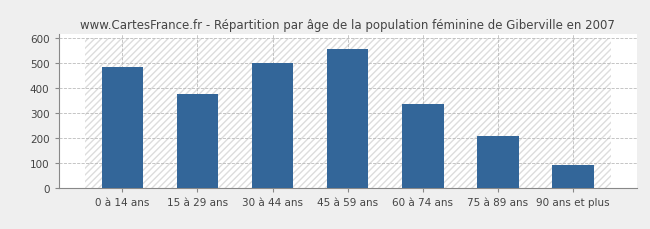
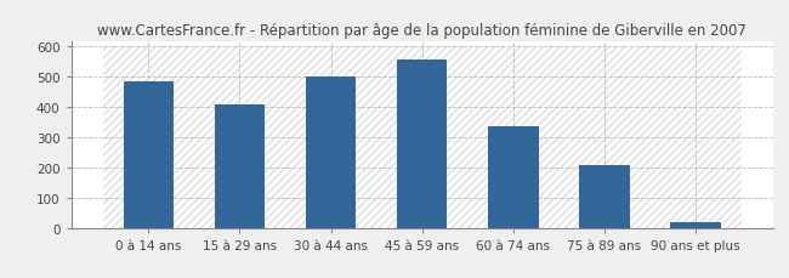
15 à 29 ans: 375 -> 409
90 ans et plus: 90 -> 18
